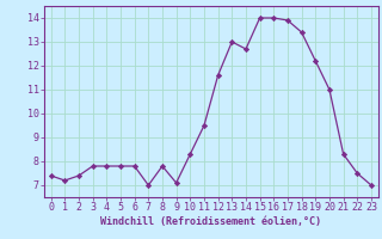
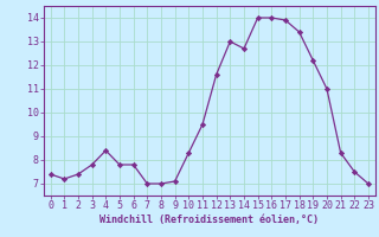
4: 7.8 -> 8.4
8: 7.8 -> 7.0
